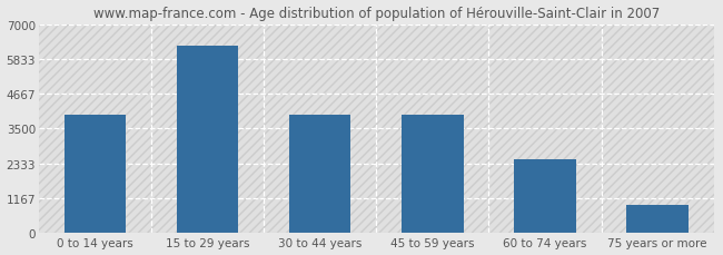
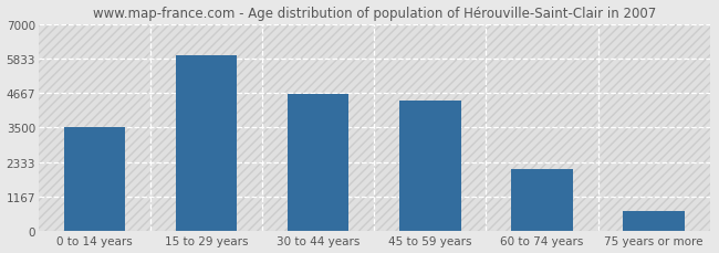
0 to 14 years: 3950 -> 3500
15 to 29 years: 6270 -> 5950
30 to 44 years: 3980 -> 4650
45 to 59 years: 3950 -> 4400
60 to 74 years: 2480 -> 2100
75 years or more: 950 -> 700
